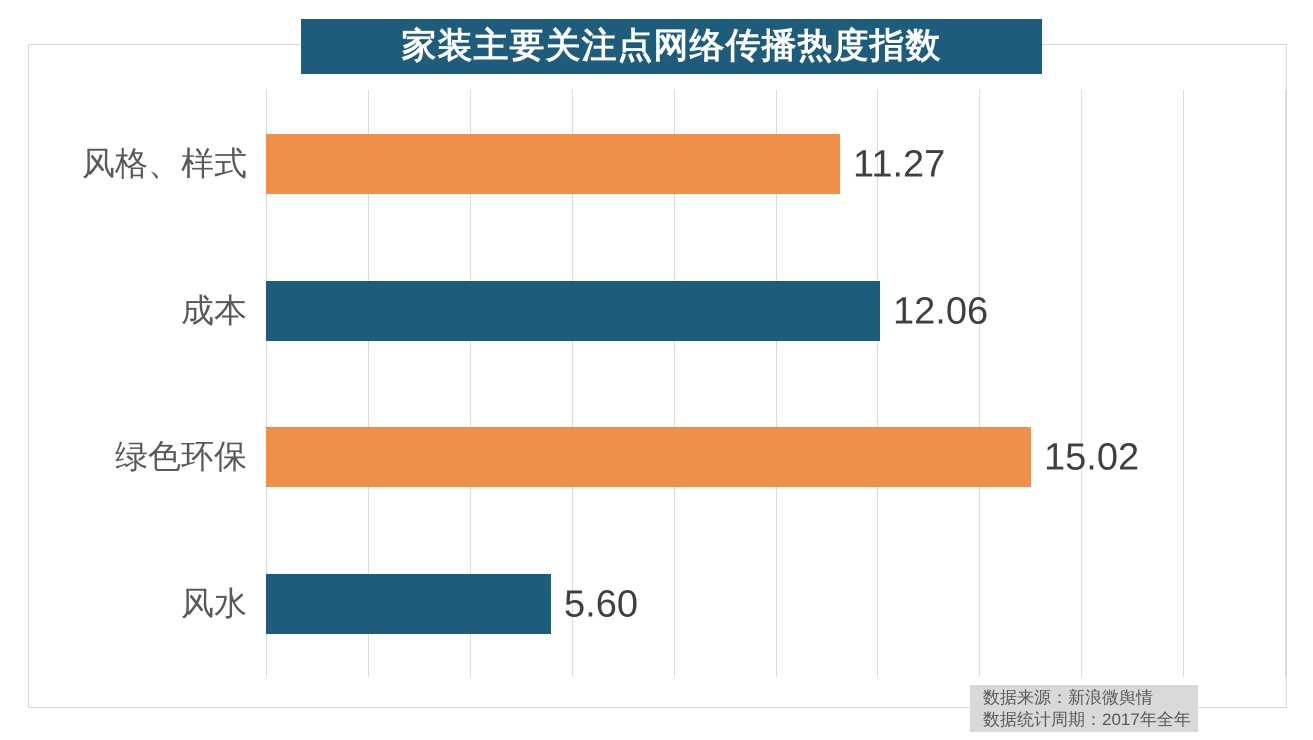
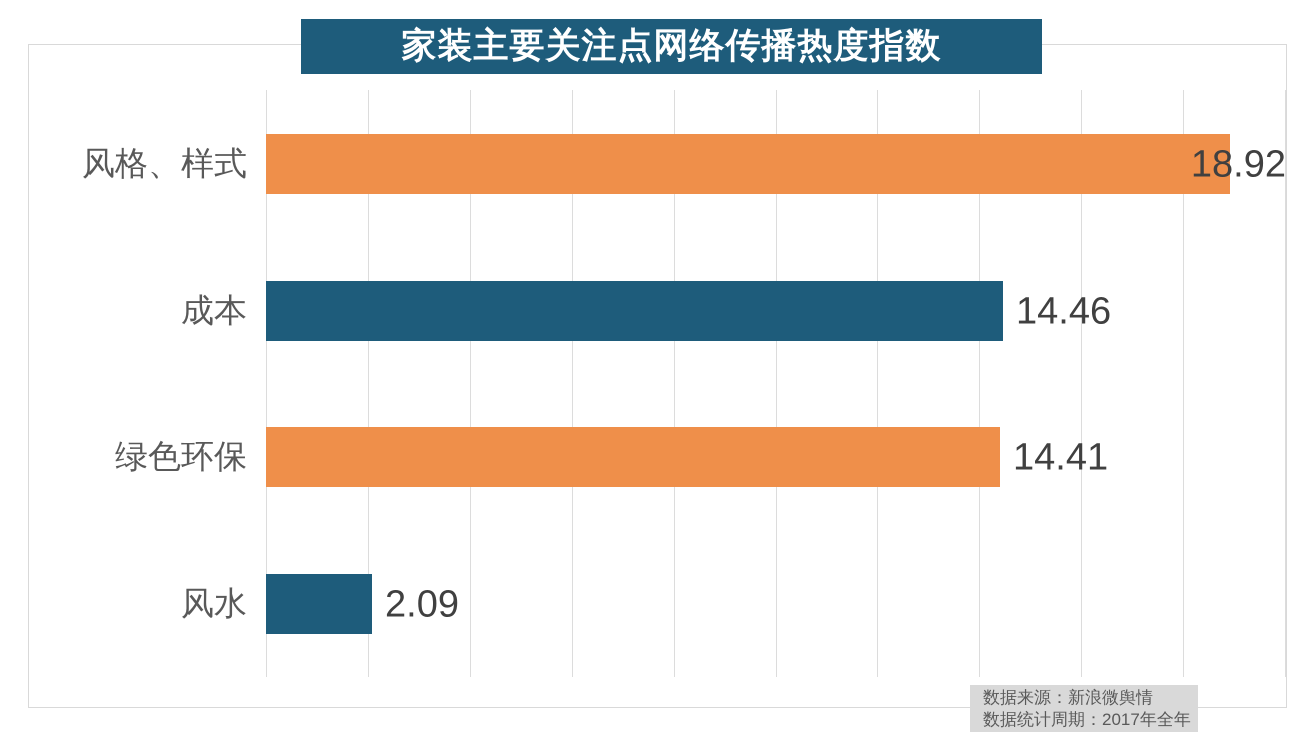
风格、样式: 11.27 -> 18.92
成本: 12.06 -> 14.46
绿色环保: 15.02 -> 14.41
风水: 5.60 -> 2.09
